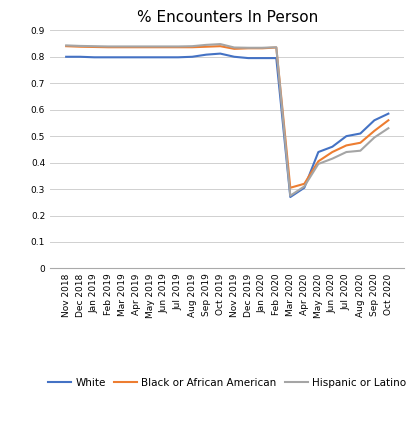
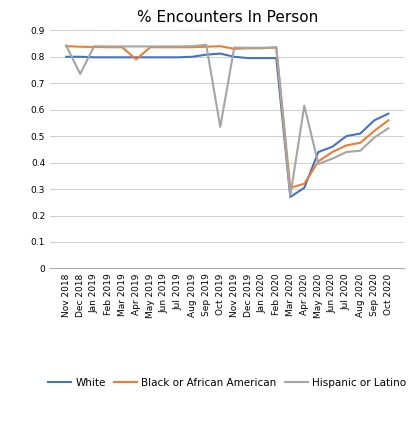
Hispanic or Latino/Dec 2018: 0.841 -> 0.735
Black or African American/Apr 2019: 0.836 -> 0.790
Hispanic or Latino/Oct 2019: 0.848 -> 0.535
Hispanic or Latino/Apr 2020: 0.310 -> 0.615
